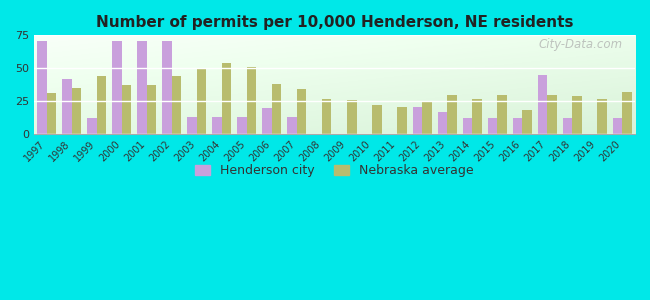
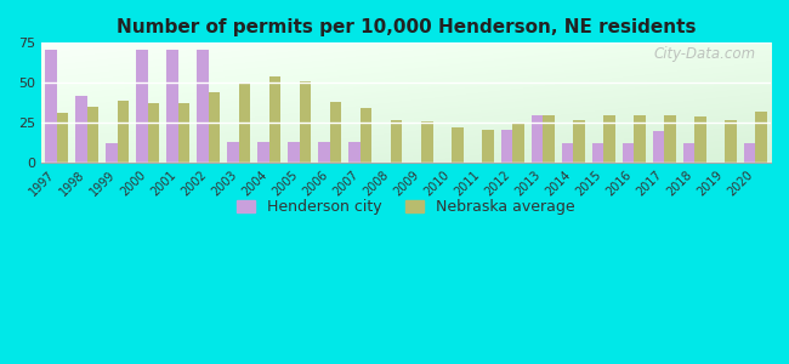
Nebraska average/1999: 44 -> 39
Henderson city/2006: 20 -> 13
Henderson city/2013: 17 -> 30
Nebraska average/2016: 18 -> 30
Henderson city/2017: 45 -> 20
